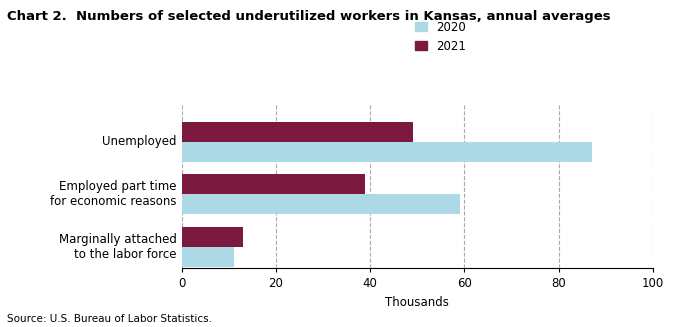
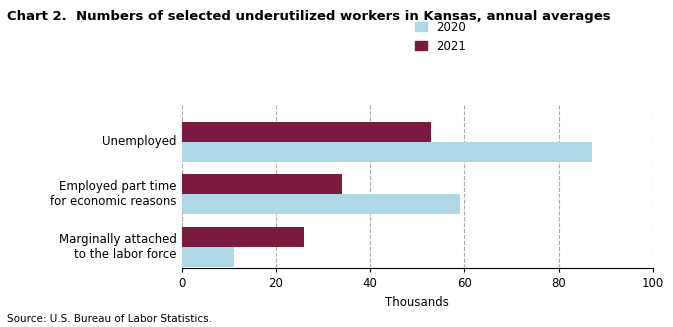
2021/Unemployed: 49 -> 53
2021/Employed part time for economic reasons: 39 -> 34
2021/Marginally attached to the labor force: 13 -> 26
